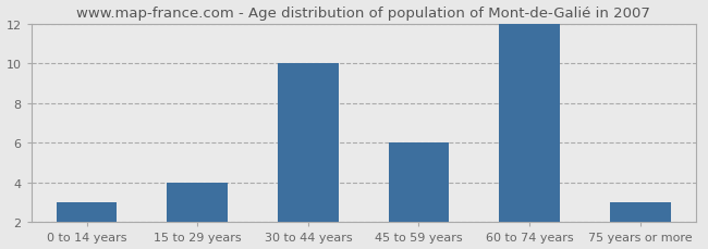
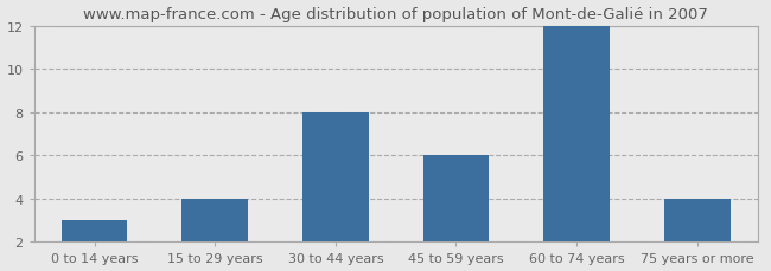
30 to 44 years: 10 -> 8
75 years or more: 3 -> 4
